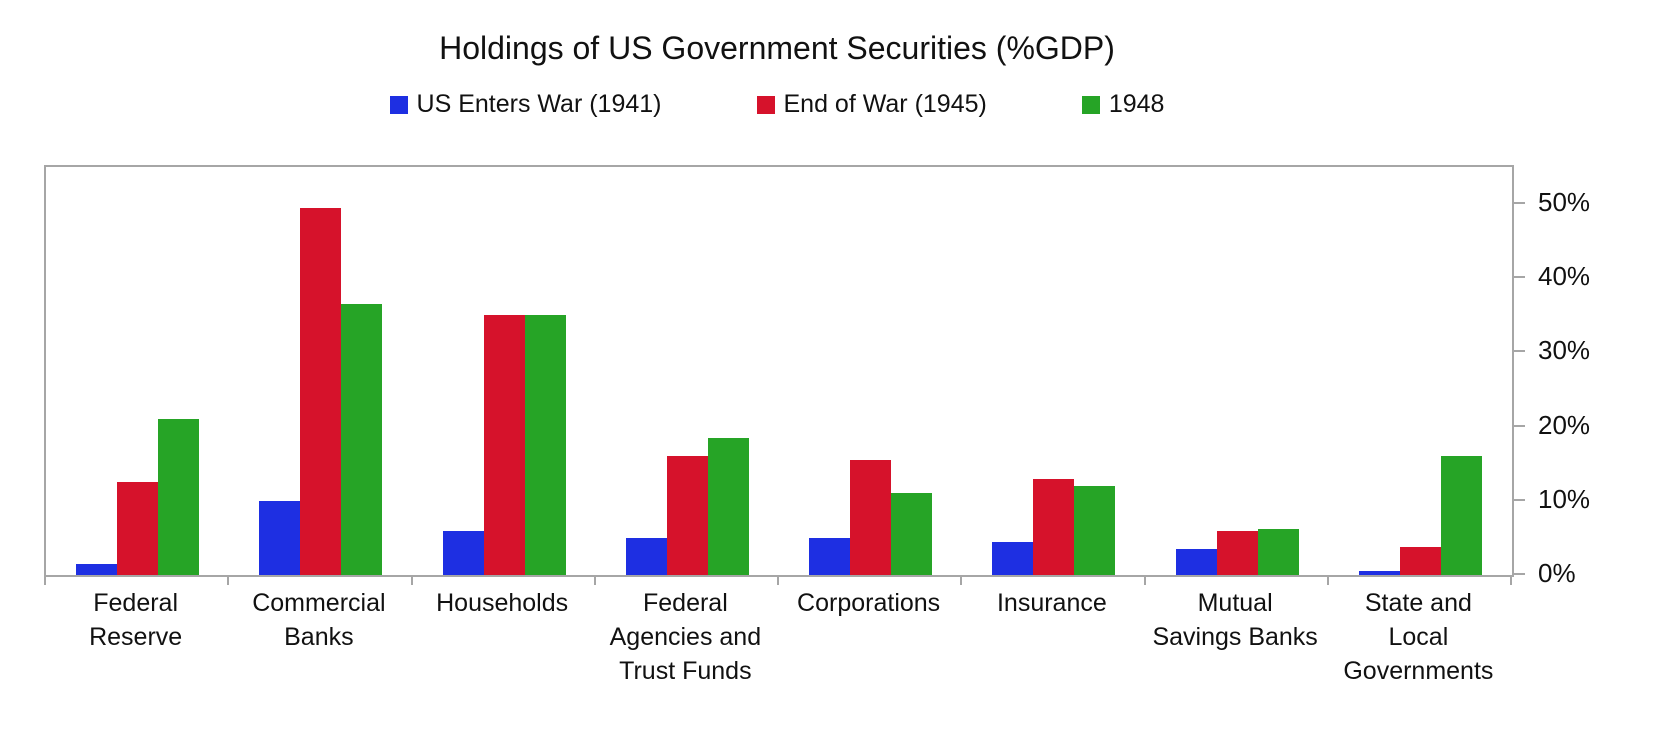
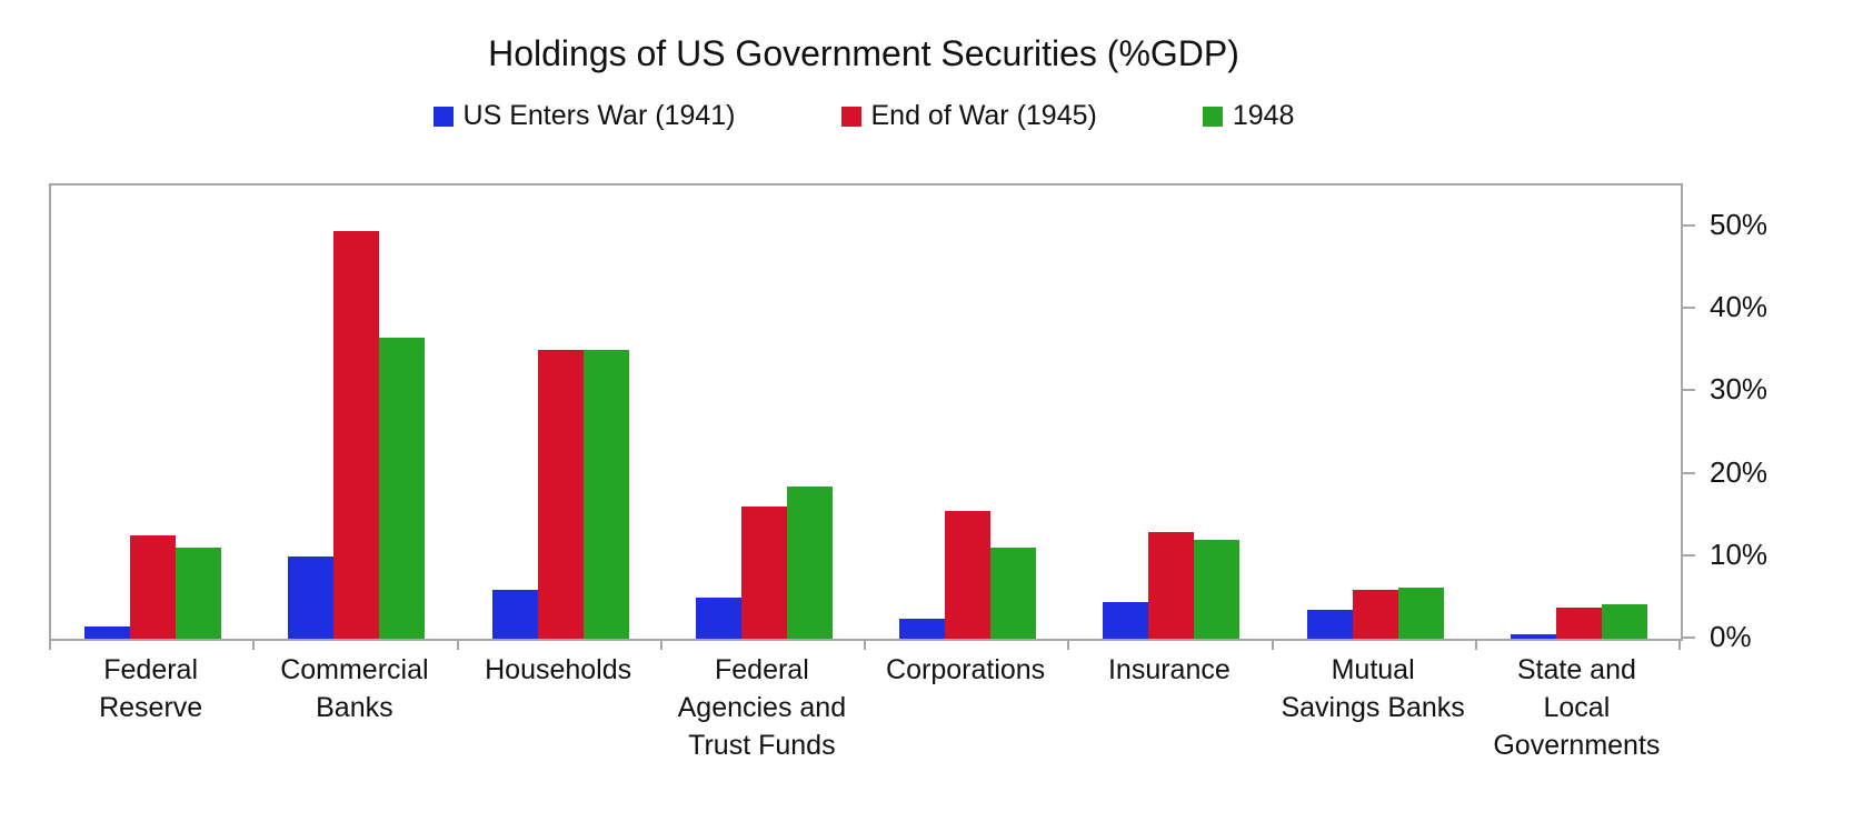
1948/Federal Reserve: 21% -> 11%
US Enters War (1941)/Corporations: 5% -> 2%
1948/State and Local Governments: 16% -> 4%
